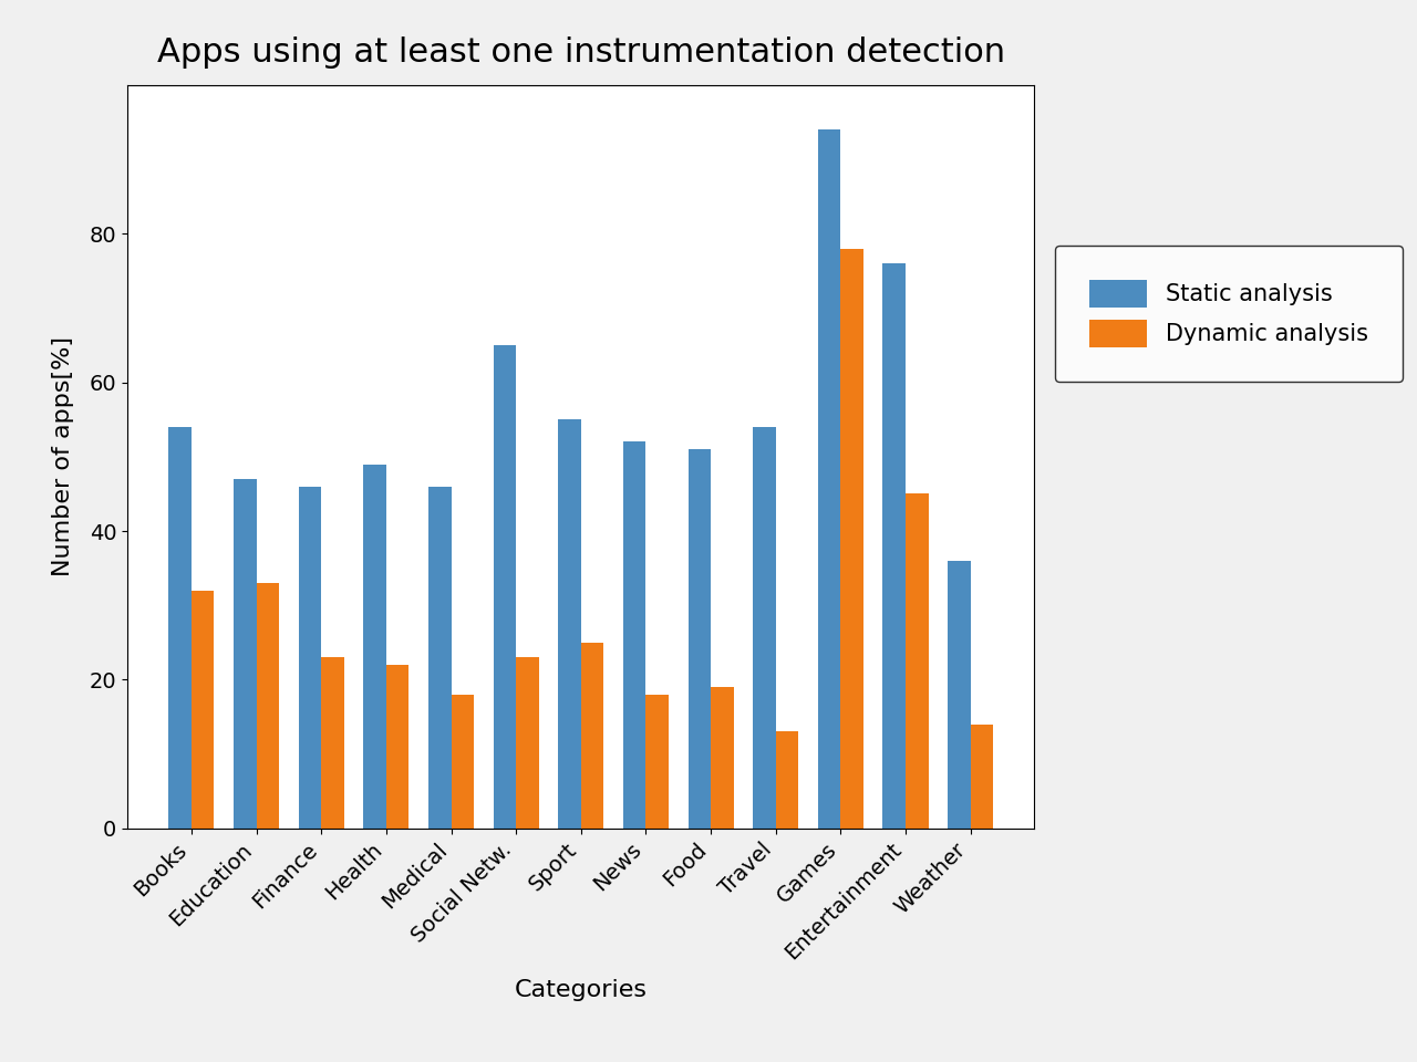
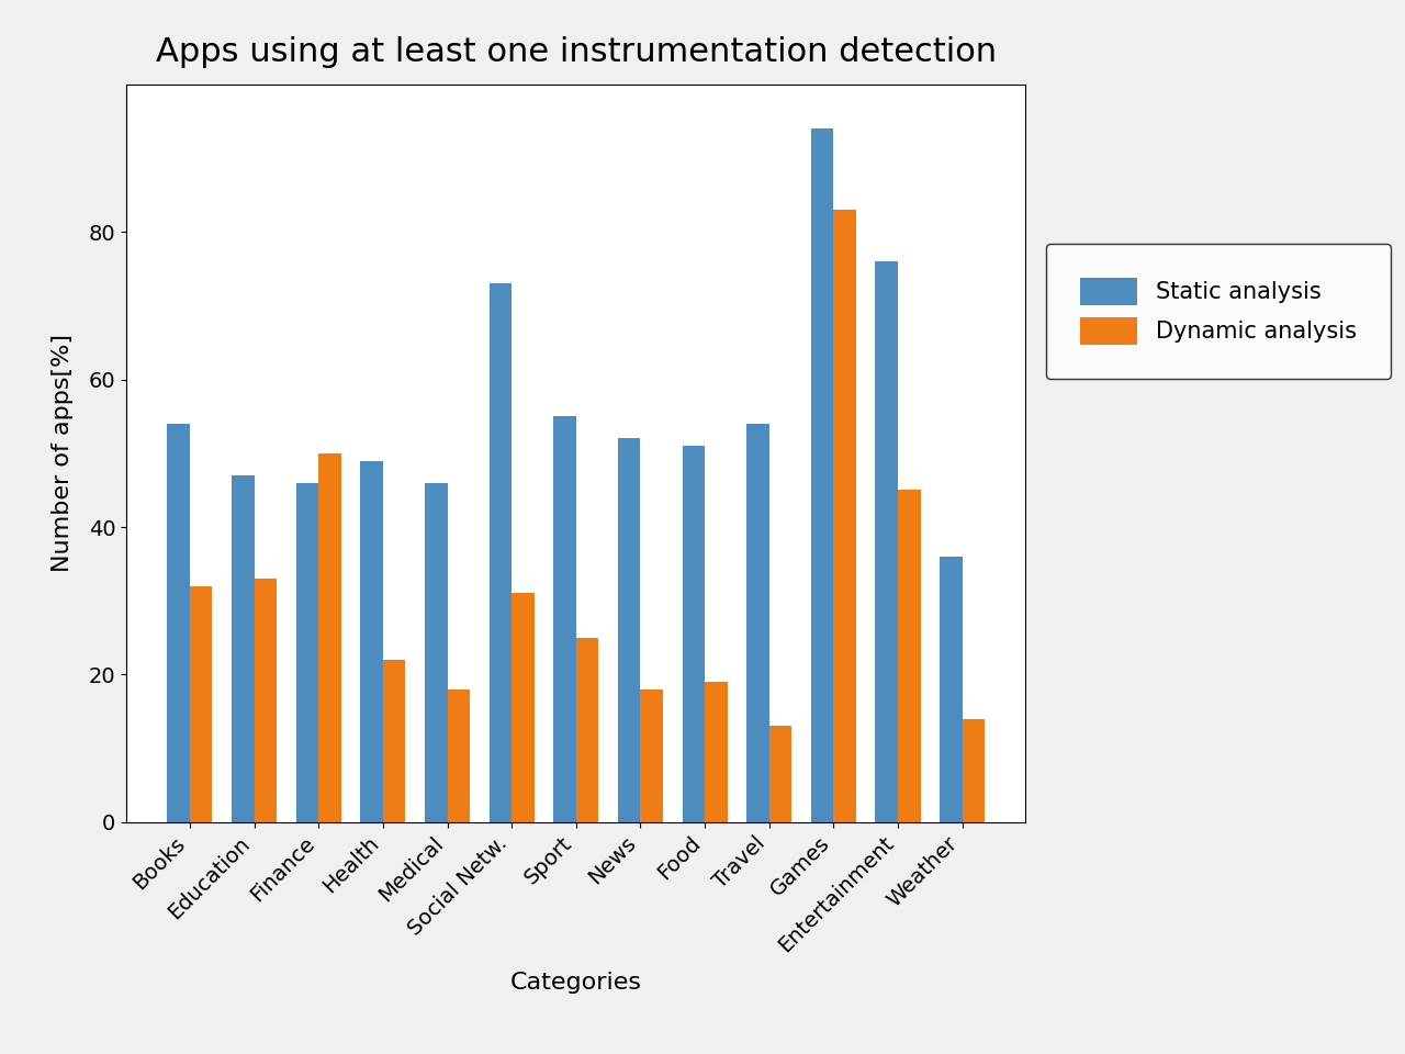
Dynamic analysis/Finance: 23 -> 50
Static analysis/Social Netw.: 65 -> 73
Dynamic analysis/Social Netw.: 23 -> 31
Dynamic analysis/Games: 78 -> 83
